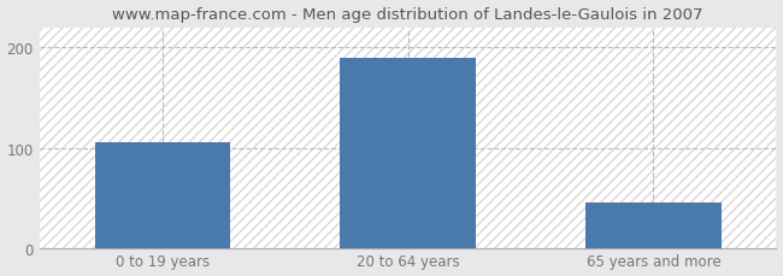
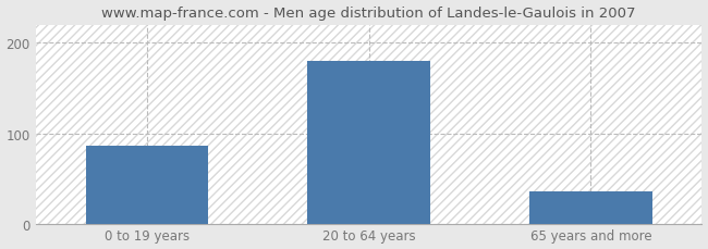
0 to 19 years: 105 -> 86
20 to 64 years: 190 -> 180
65 years and more: 45 -> 36
